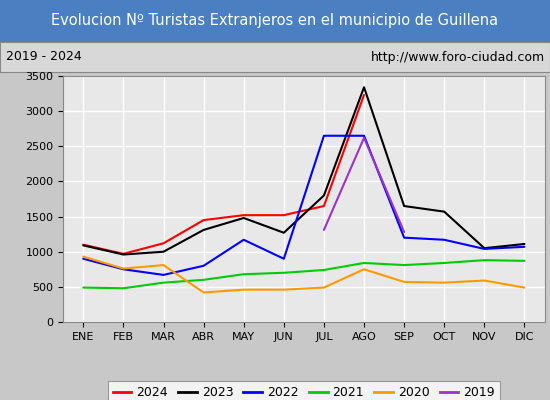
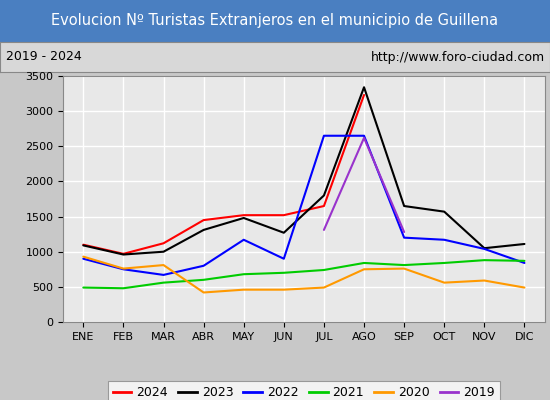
2020/SEP: 570 -> 760
2022/DIC: 1070 -> 840
